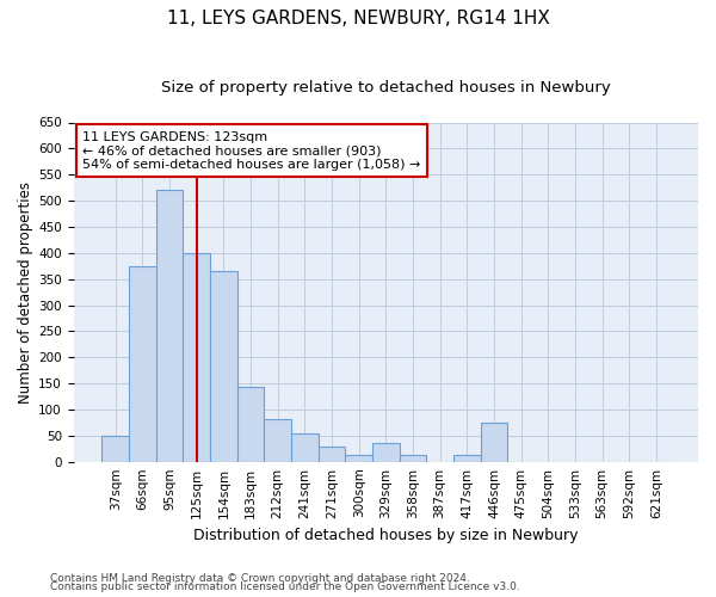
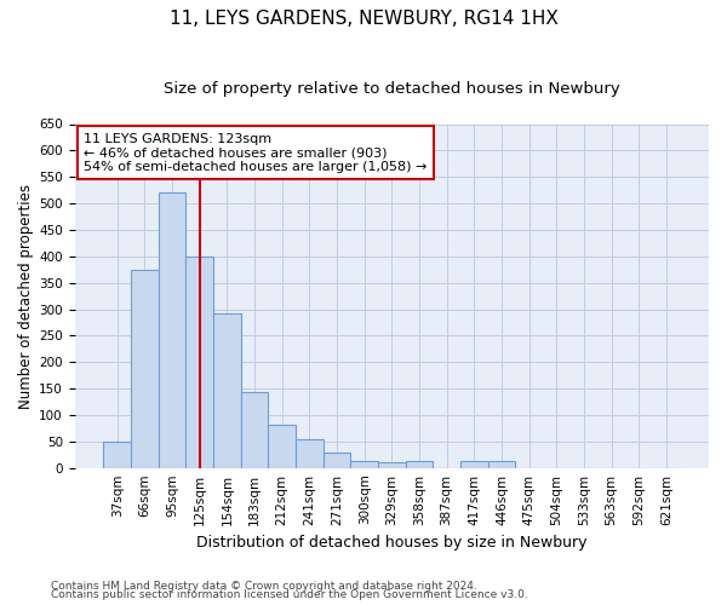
154sqm: 365 -> 293
329sqm: 35 -> 10
446sqm: 75 -> 12
